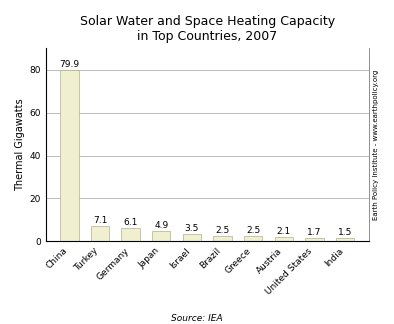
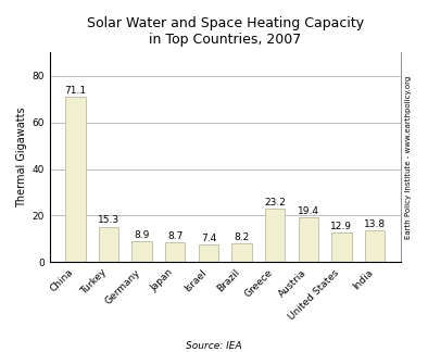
China: 79.9 -> 71.1
Turkey: 7.1 -> 15.3
Germany: 6.1 -> 8.9
Japan: 4.9 -> 8.7
Israel: 3.5 -> 7.4
Brazil: 2.5 -> 8.2
Greece: 2.5 -> 23.2
Austria: 2.1 -> 19.4
United States: 1.7 -> 12.9
India: 1.5 -> 13.8
